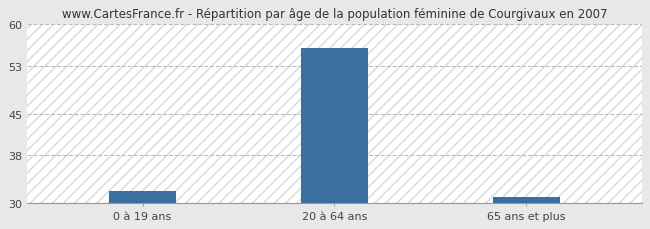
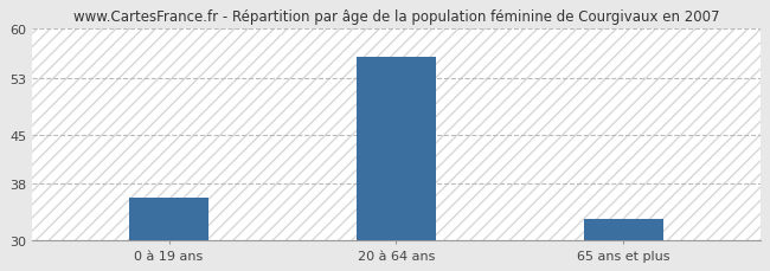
0 à 19 ans: 32 -> 36
65 ans et plus: 31 -> 33
